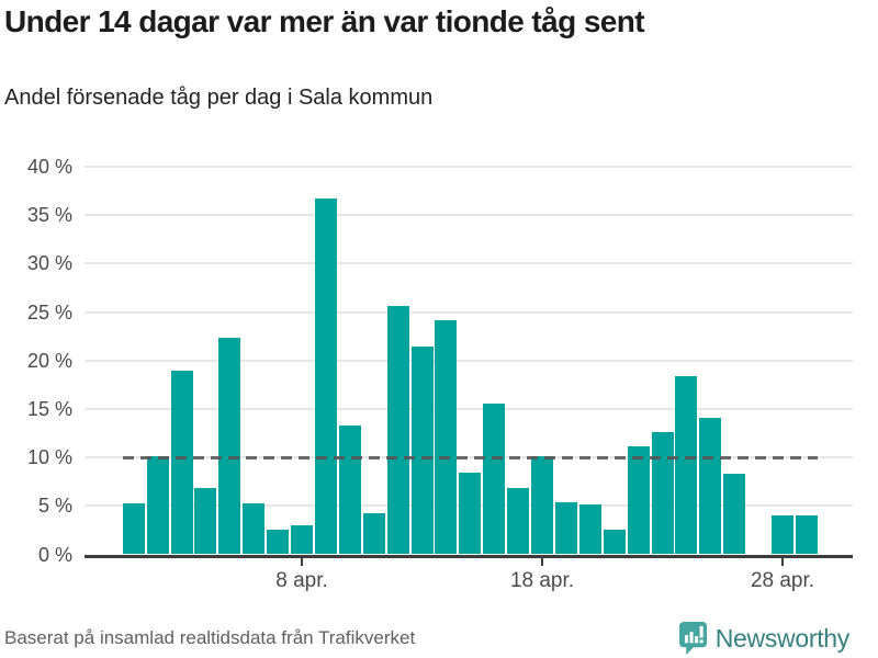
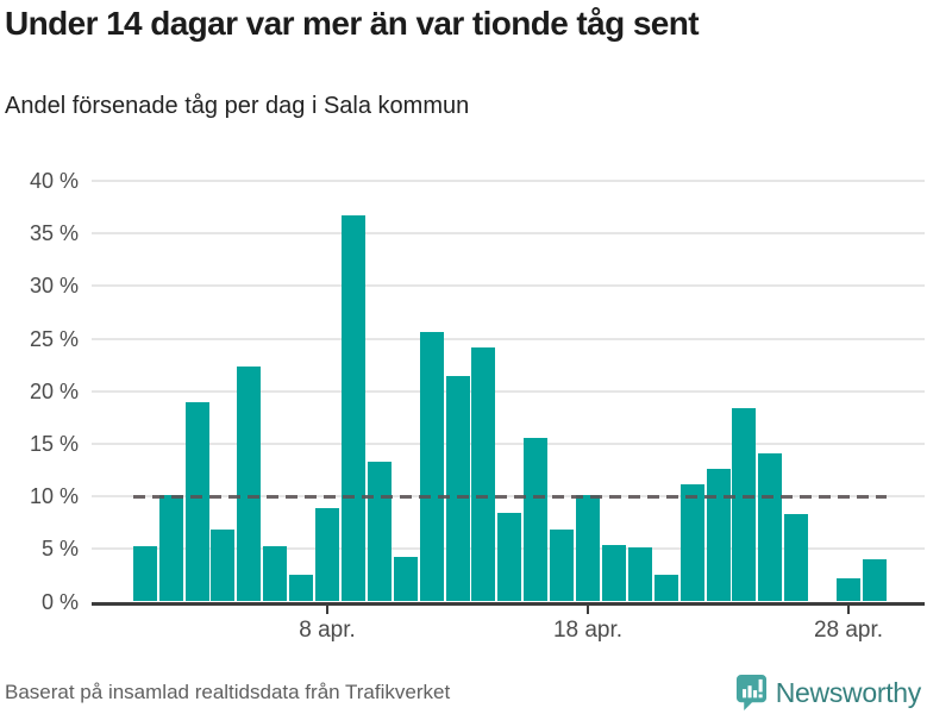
8 apr.: 3% -> 9%
28 apr.: 4% -> 2%
